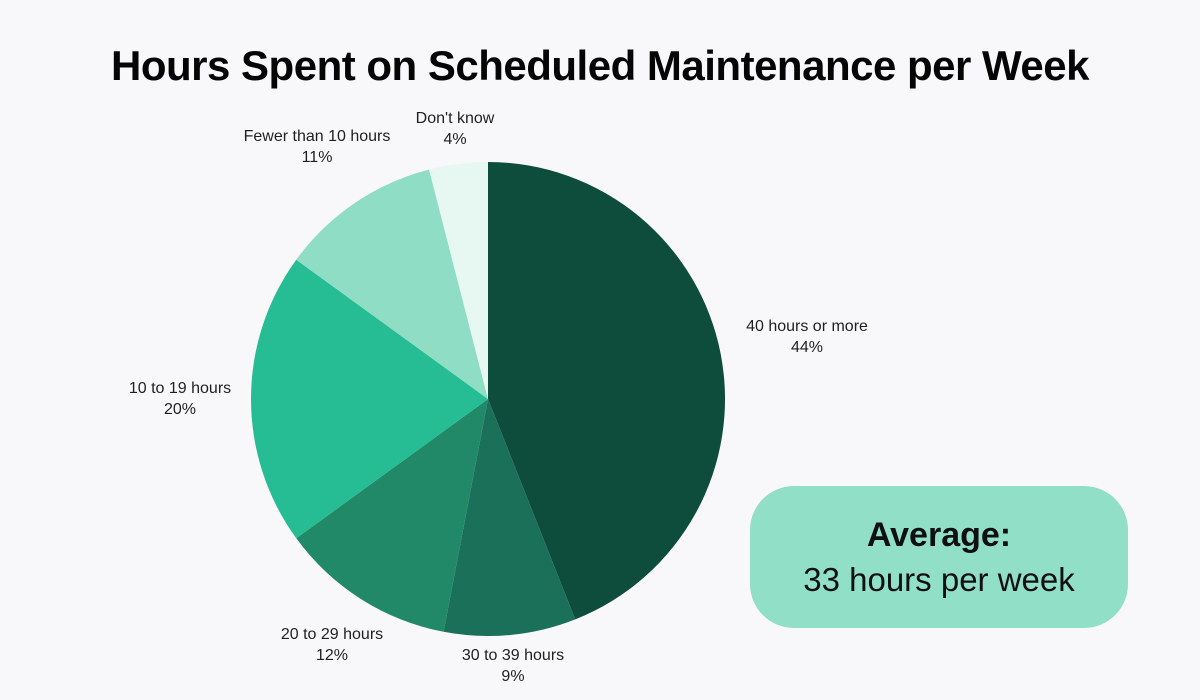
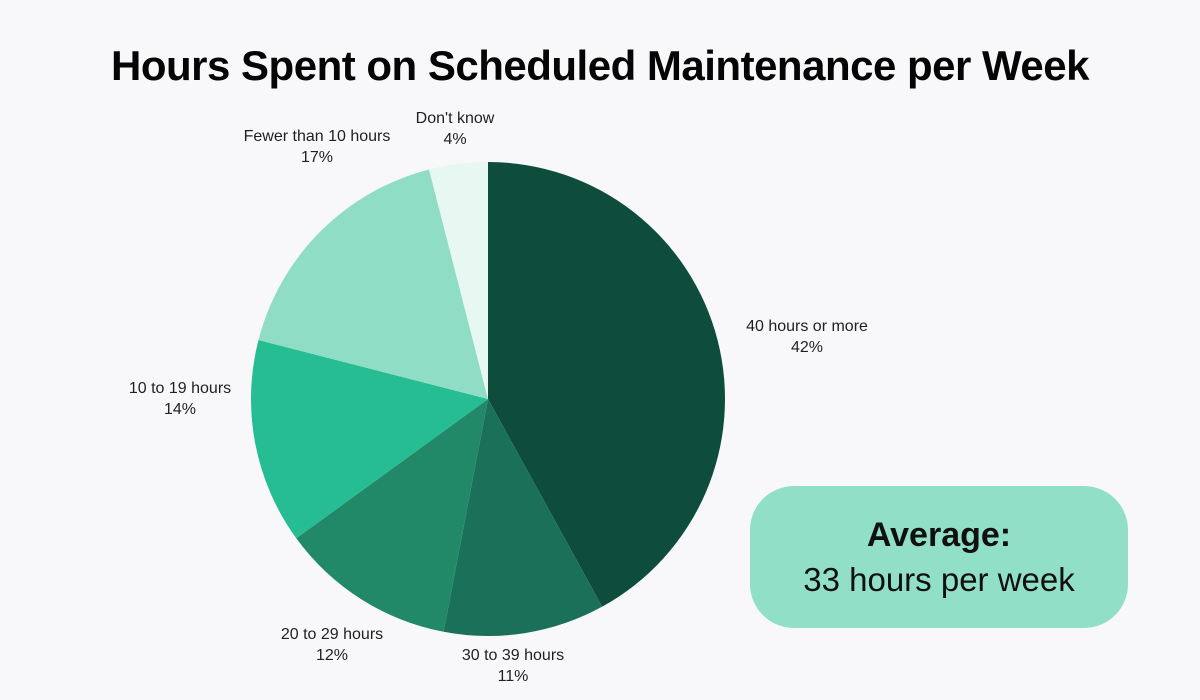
40 hours or more: 44% -> 42%
30 to 39 hours: 9% -> 11%
10 to 19 hours: 20% -> 14%
Fewer than 10 hours: 11% -> 17%
